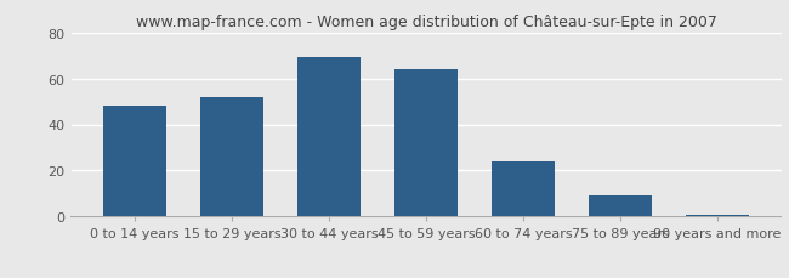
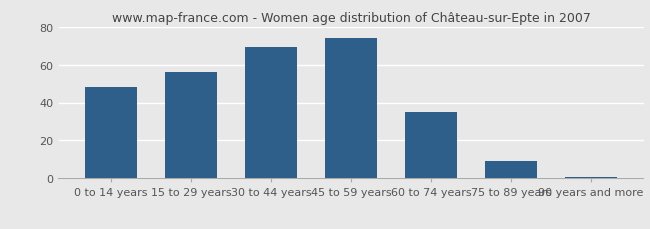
15 to 29 years: 52 -> 56
45 to 59 years: 64 -> 74
60 to 74 years: 24 -> 35
